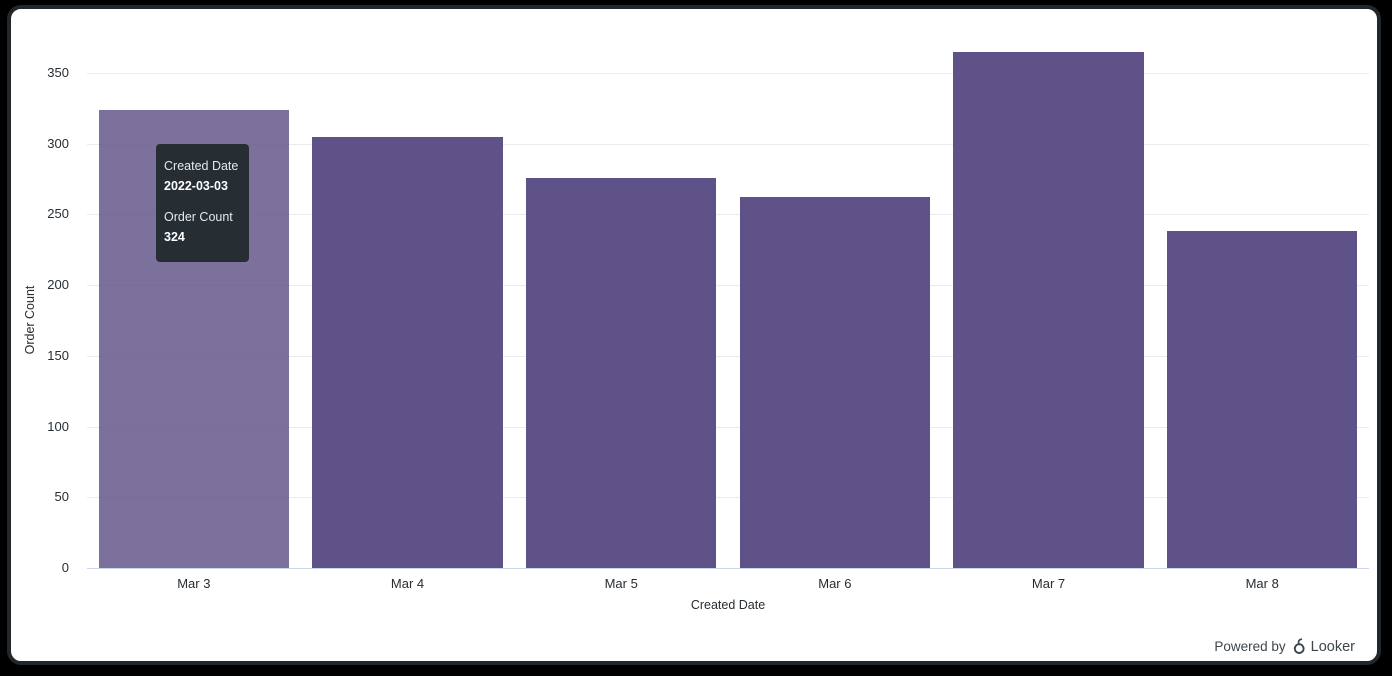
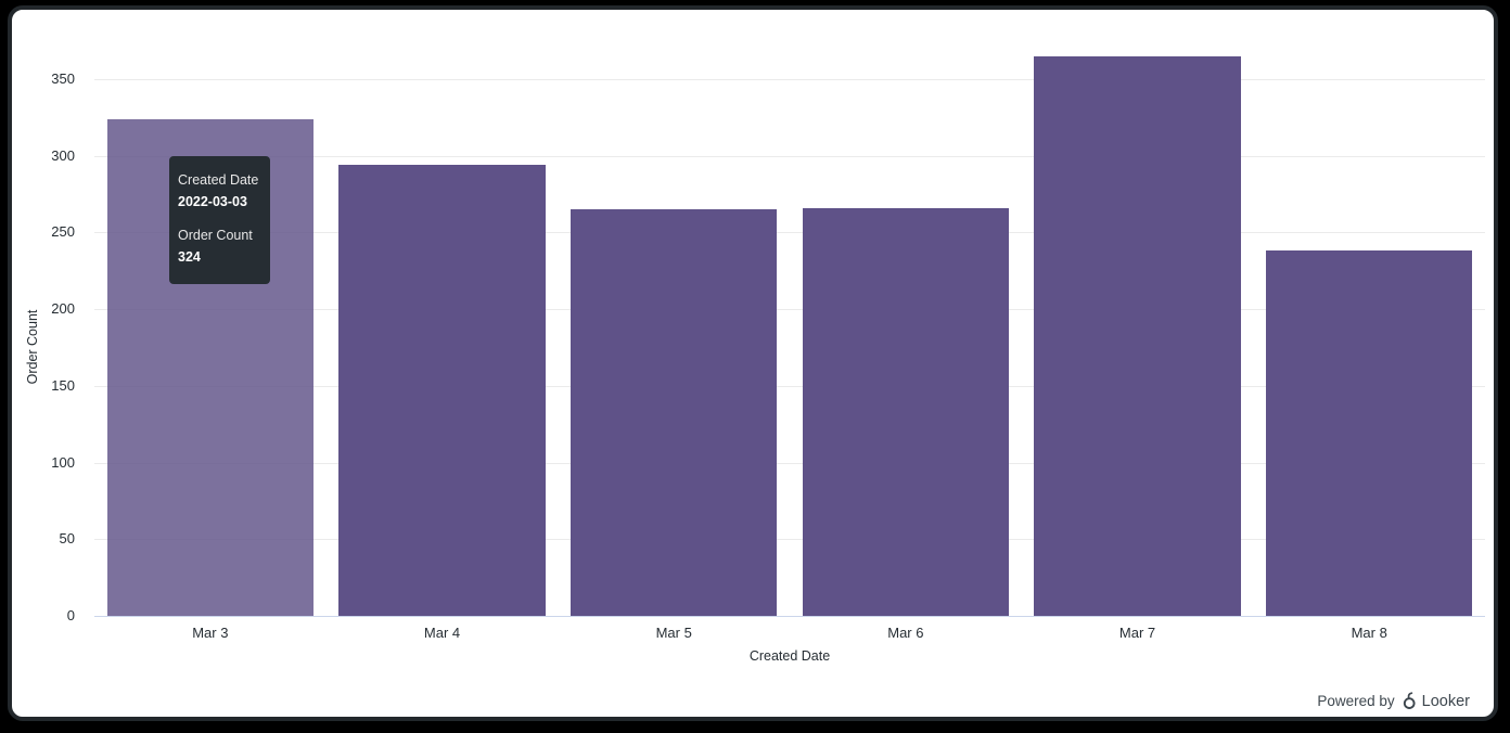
Mar 4: 305 -> 294
Mar 5: 276 -> 265
Mar 6: 262 -> 266
